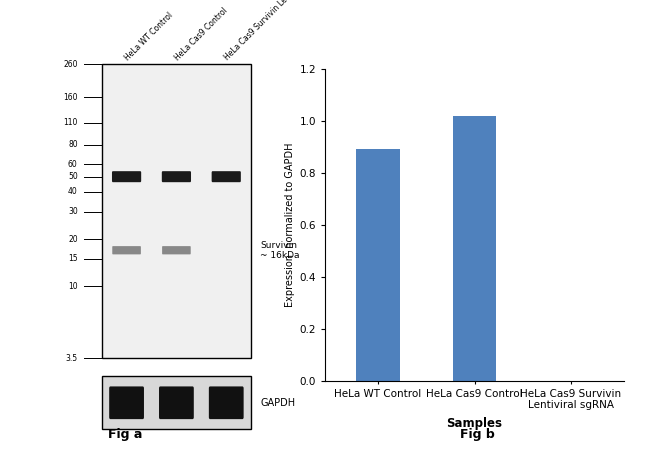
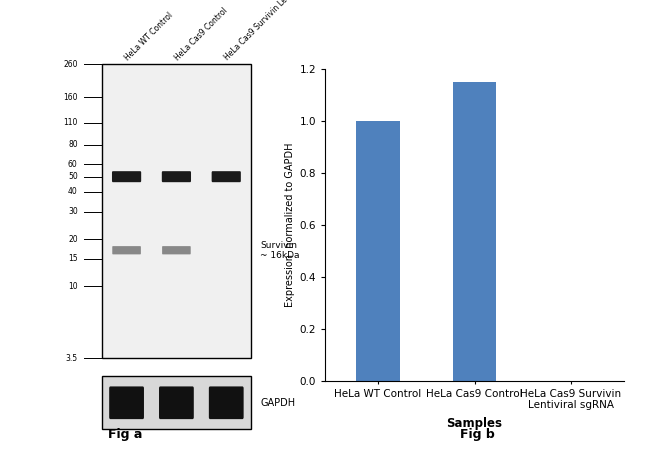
HeLa WT Control: 0.89 -> 1.00
HeLa Cas9 Control: 1.02 -> 1.15
